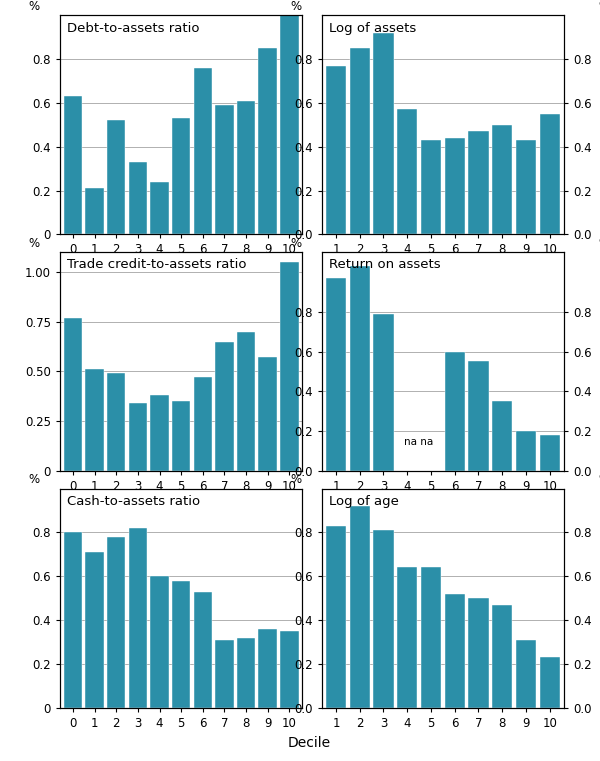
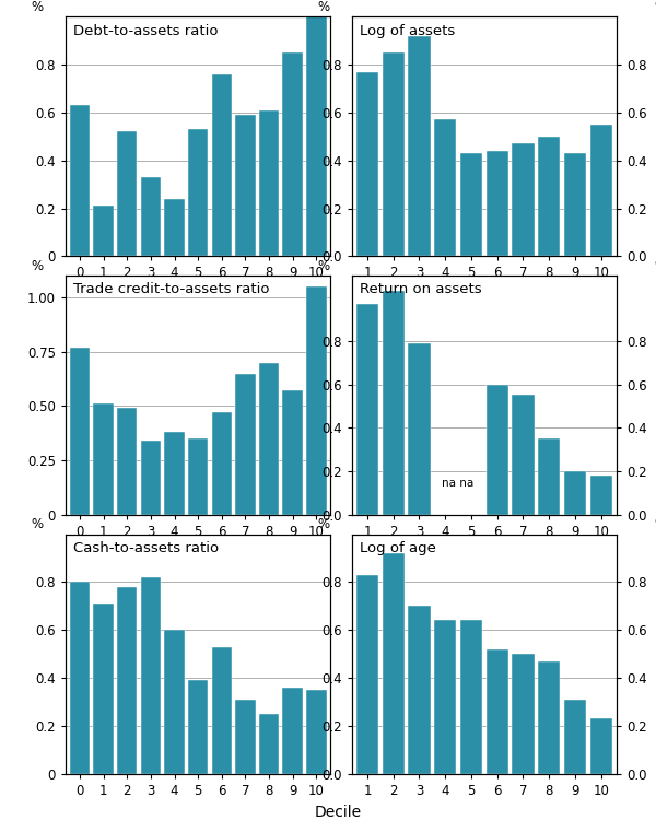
Cash-to-assets ratio/5: 0.58 -> 0.39
Cash-to-assets ratio/8: 0.32 -> 0.25
Log of age/3: 0.81 -> 0.70
